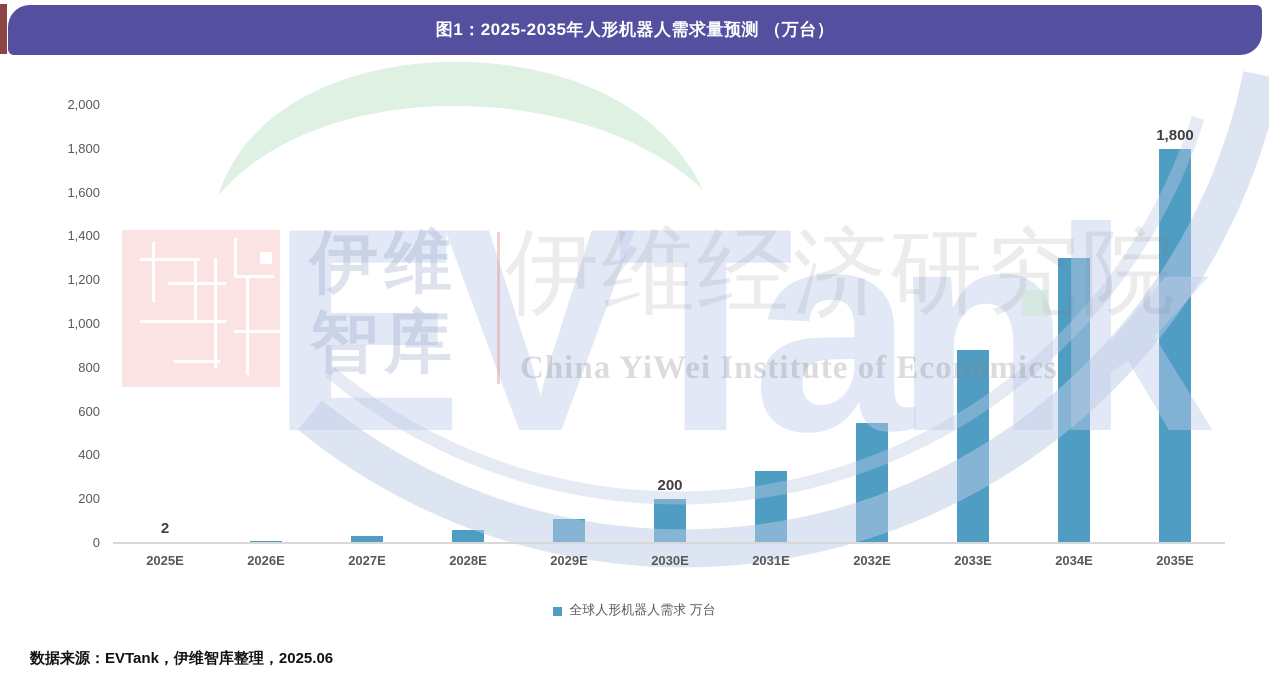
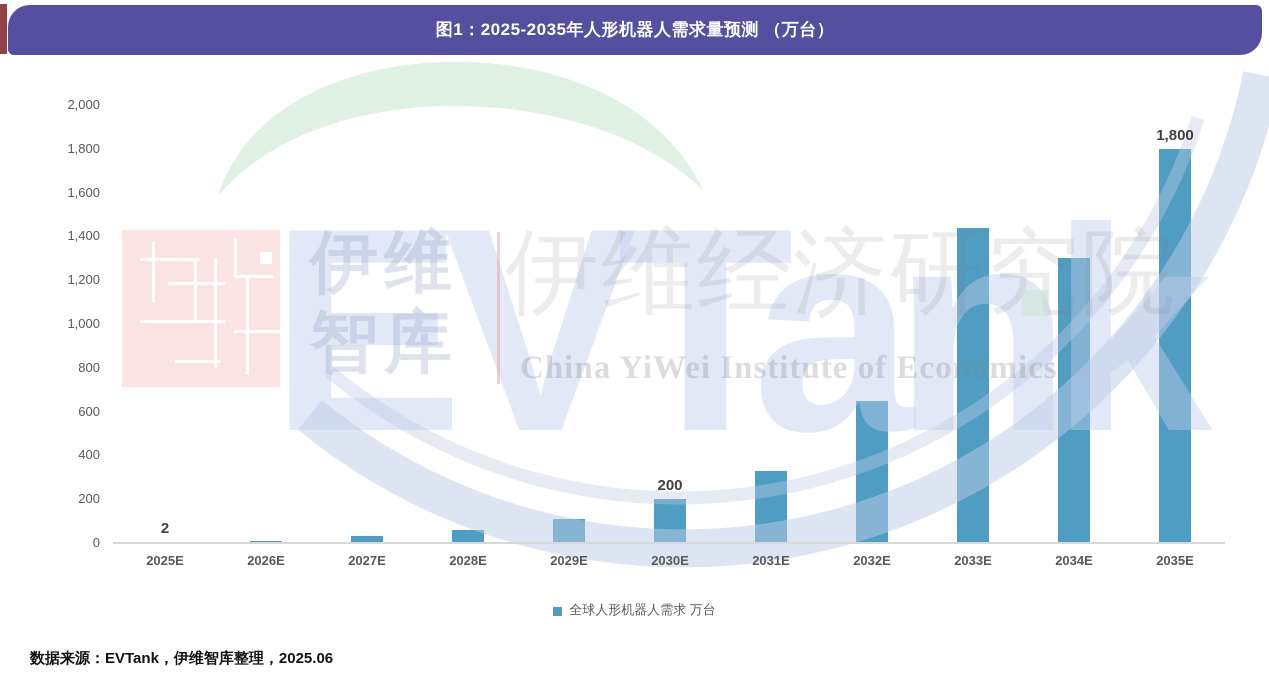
2032E: 550 -> 650
2033E: 880 -> 1440
